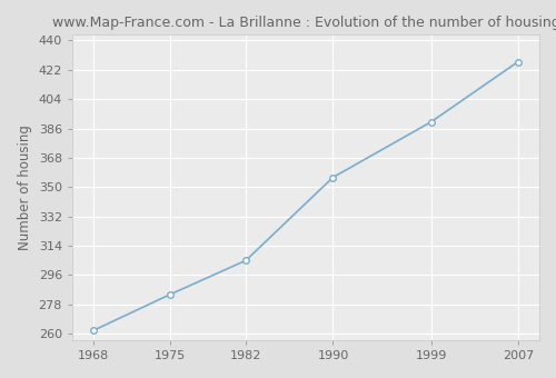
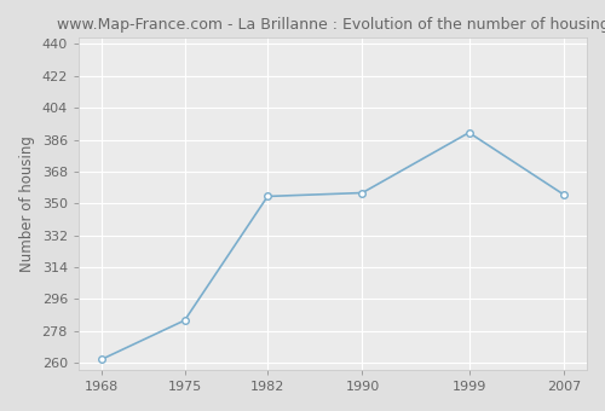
1982: 305 -> 354
2007: 427 -> 355
